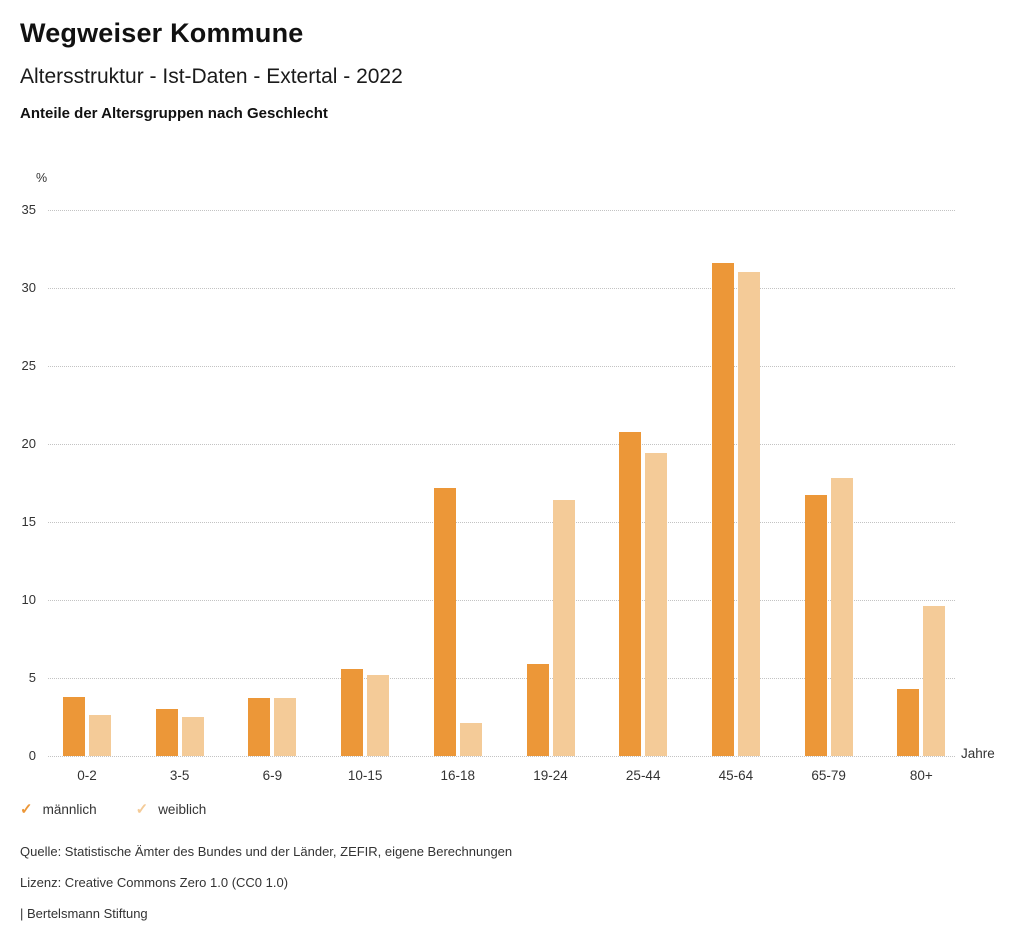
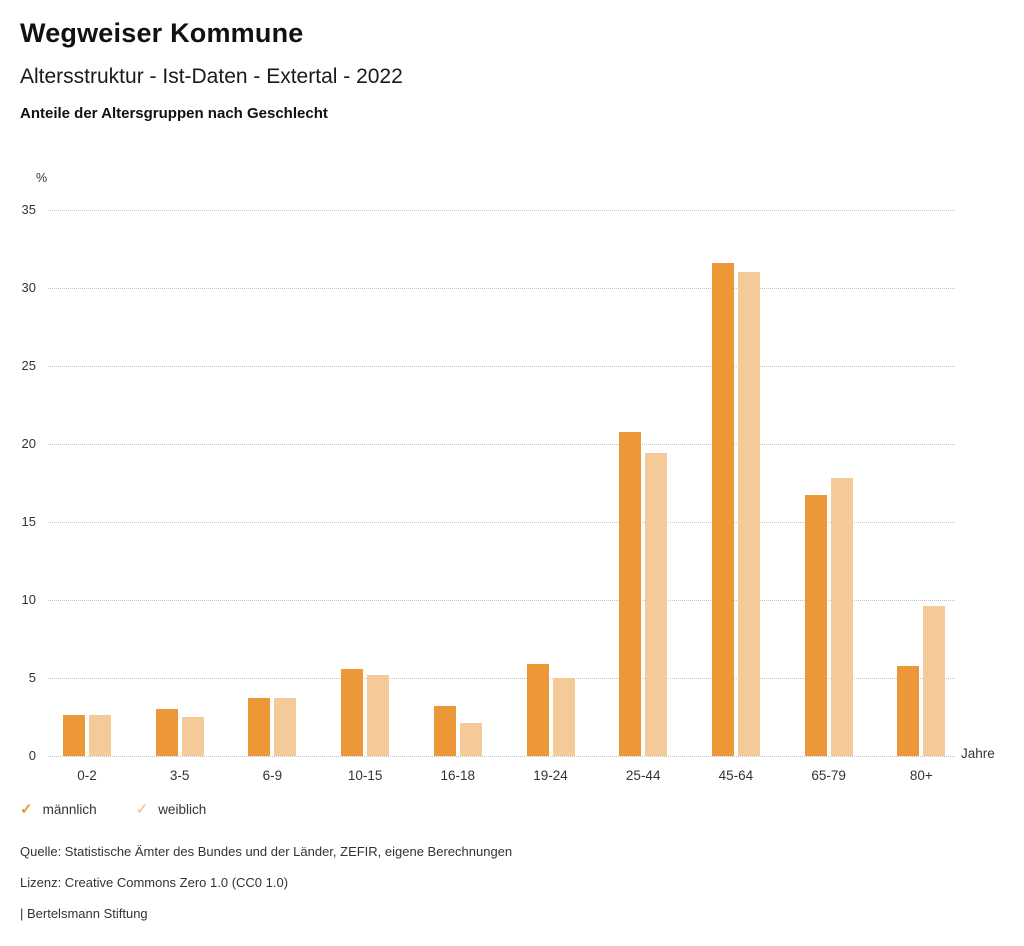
männlich/0-2: 3.8 -> 2.6
männlich/16-18: 17.2 -> 3.2
weiblich/19-24: 16.4 -> 5.0
männlich/80+: 4.3 -> 5.8
